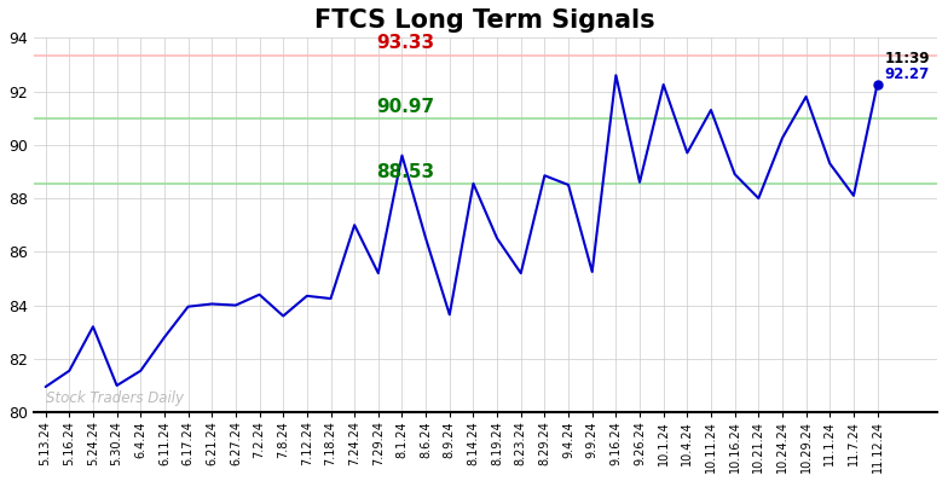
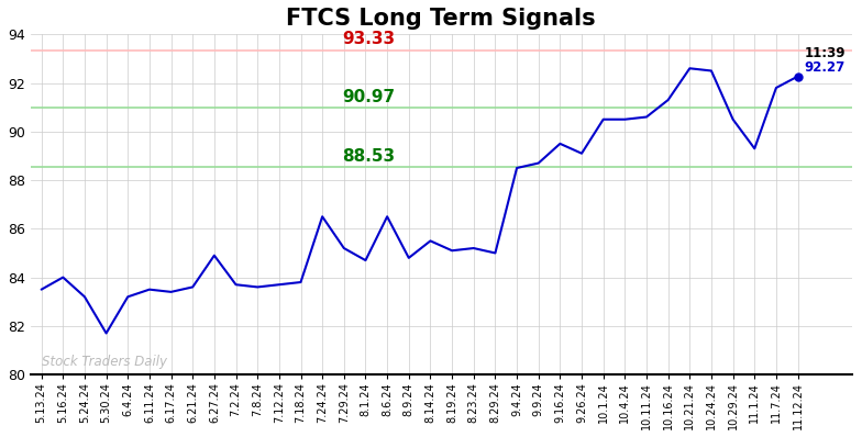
5.13.24: 80.95 -> 83.50
5.16.24: 81.55 -> 84.00
5.30.24: 81.00 -> 81.70
6.4.24: 81.55 -> 83.20
6.11.24: 82.80 -> 83.50
6.17.24: 83.95 -> 83.40
6.21.24: 84.05 -> 83.60
6.27.24: 84.00 -> 84.90
7.2.24: 84.40 -> 83.70
7.12.24: 84.35 -> 83.70
7.18.24: 84.25 -> 83.80
7.24.24: 87.00 -> 86.50
8.1.24: 89.60 -> 84.70
8.9.24: 83.65 -> 84.80
8.14.24: 88.55 -> 85.50
8.19.24: 86.50 -> 85.10
8.29.24: 88.85 -> 85.00
9.9.24: 85.25 -> 88.70
9.16.24: 92.60 -> 89.50
9.26.24: 88.60 -> 89.10
10.1.24: 92.25 -> 90.50
10.4.24: 89.70 -> 90.50
10.11.24: 91.30 -> 90.60
10.16.24: 88.90 -> 91.30
10.21.24: 88.00 -> 92.60
10.24.24: 90.25 -> 92.50
10.29.24: 91.80 -> 90.50
11.7.24: 88.10 -> 91.80
